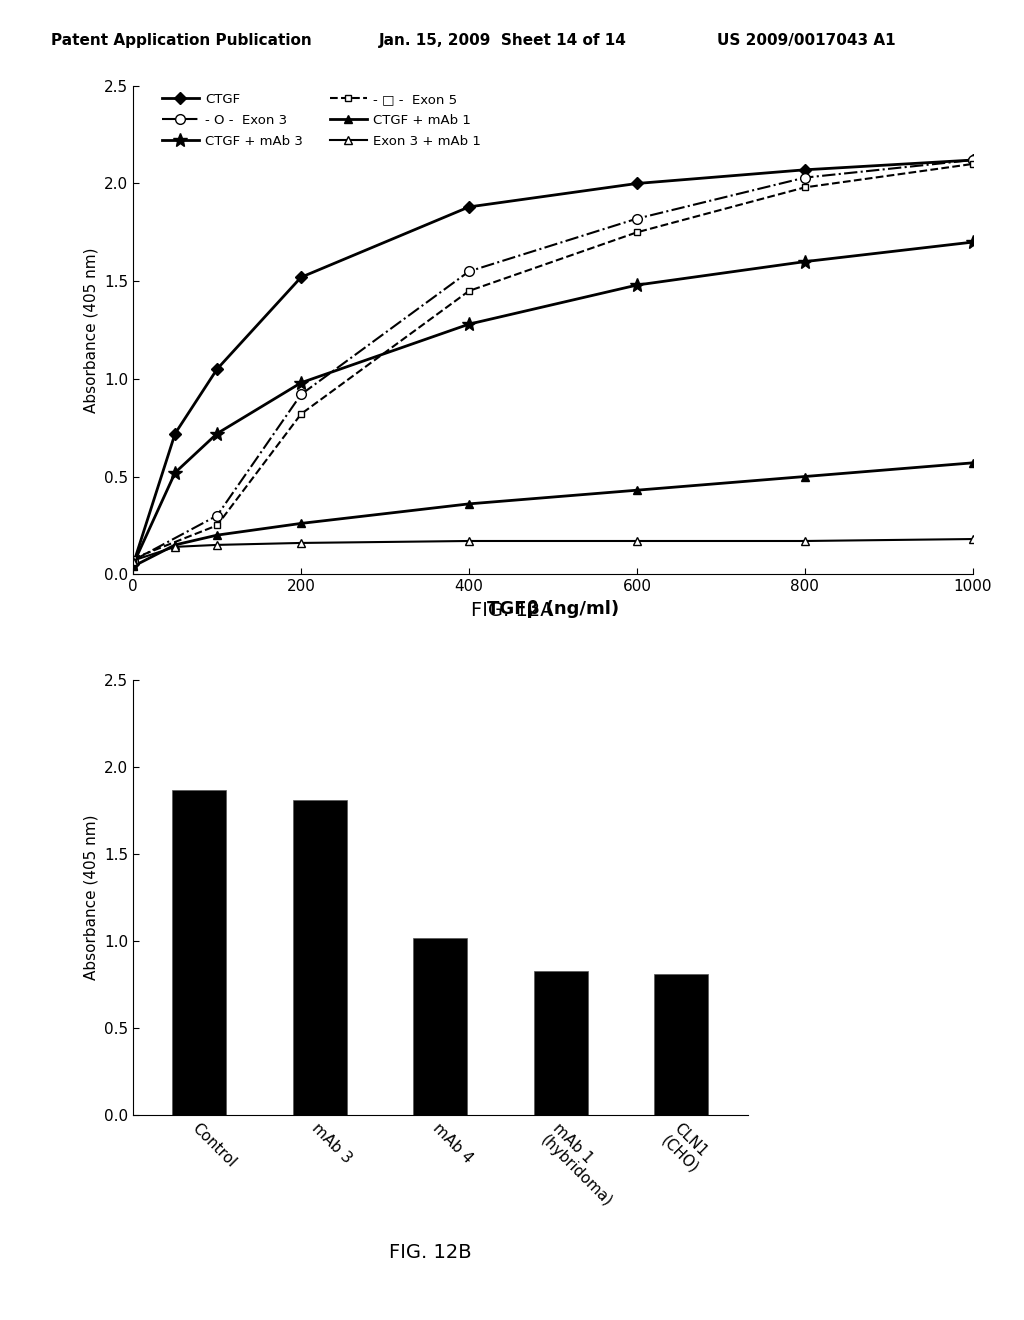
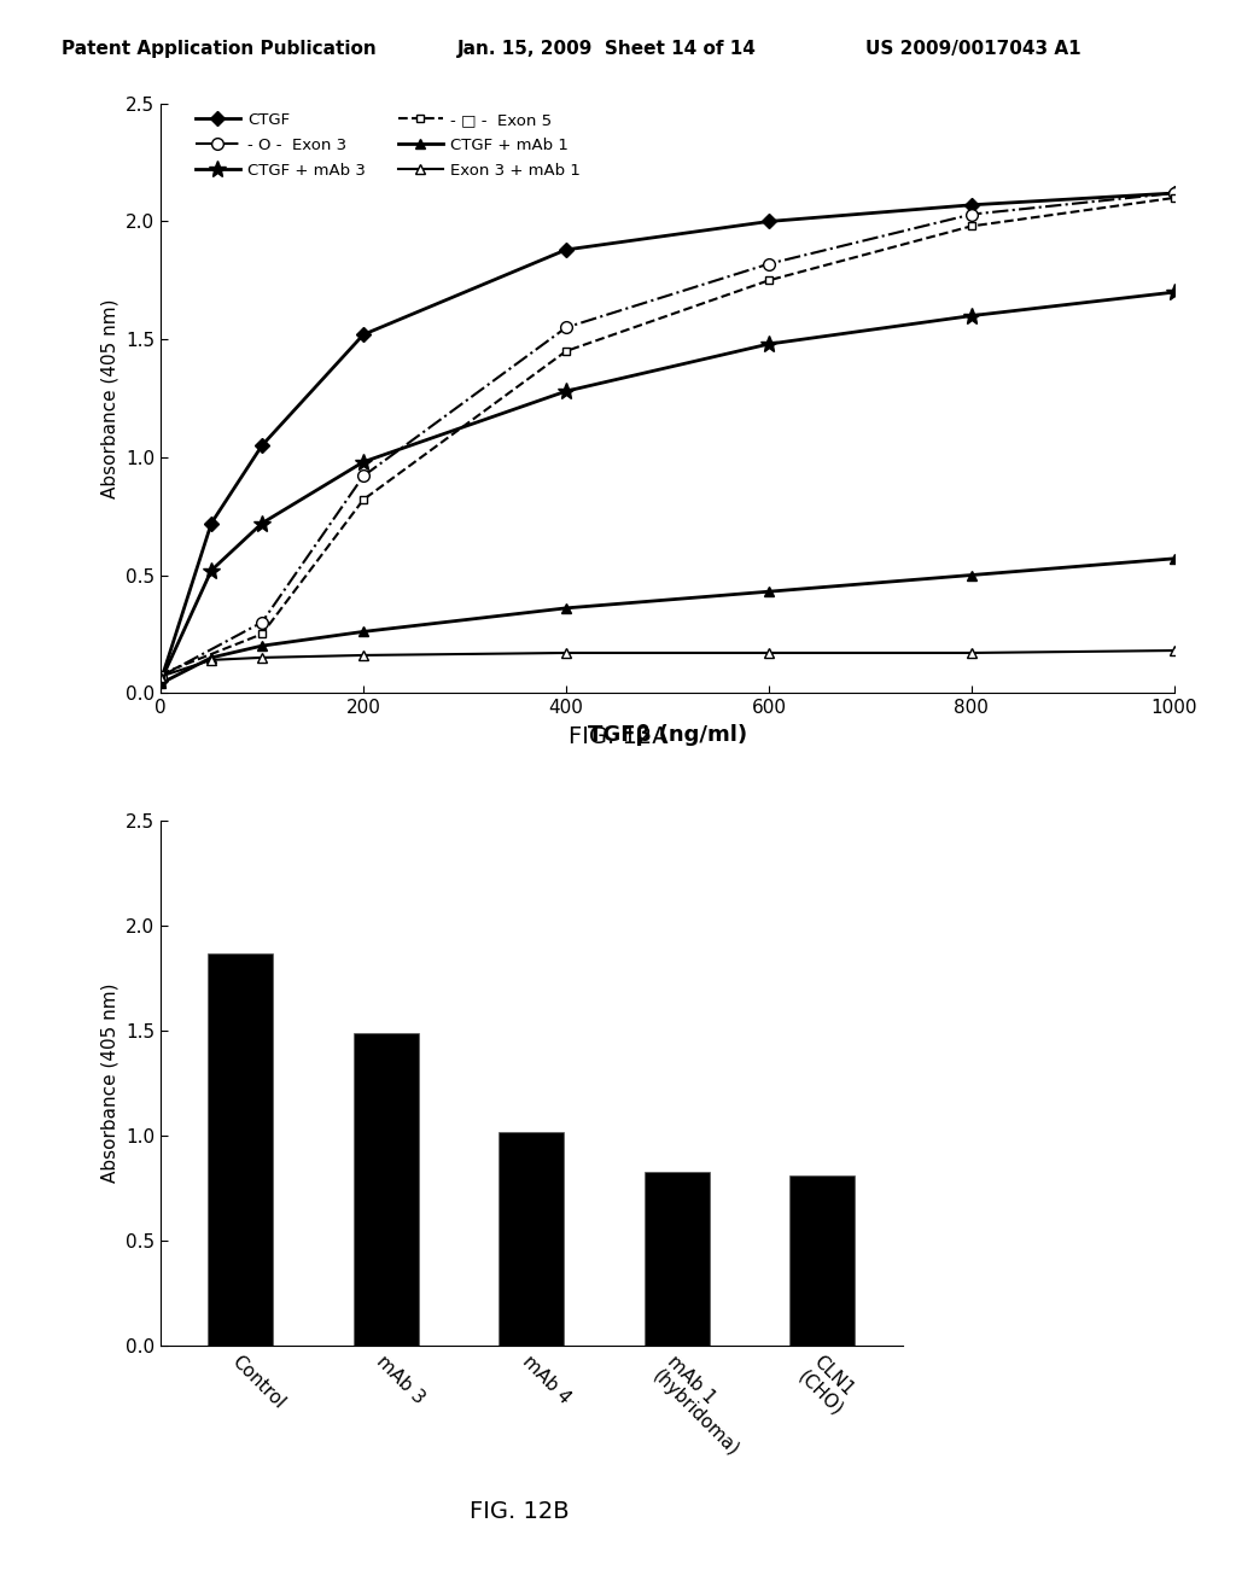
mAb 3: 1.81 -> 1.49
